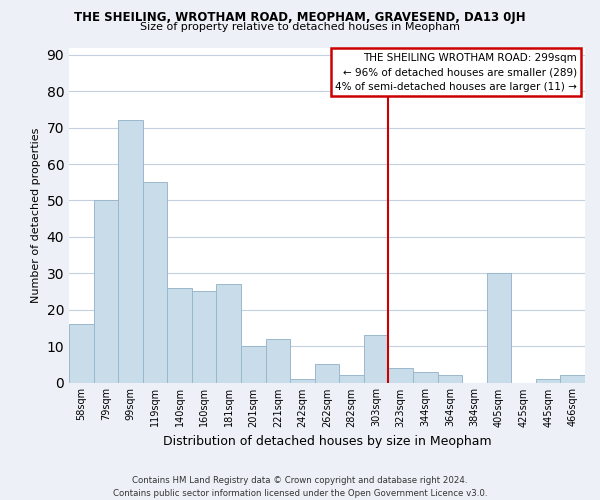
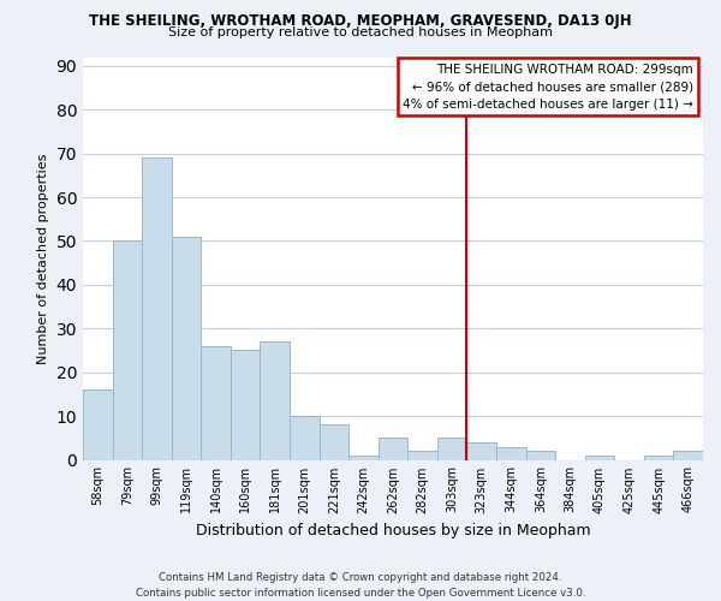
99sqm: 72 -> 69
119sqm: 55 -> 51
221sqm: 12 -> 8
303sqm: 13 -> 5
405sqm: 30 -> 1
